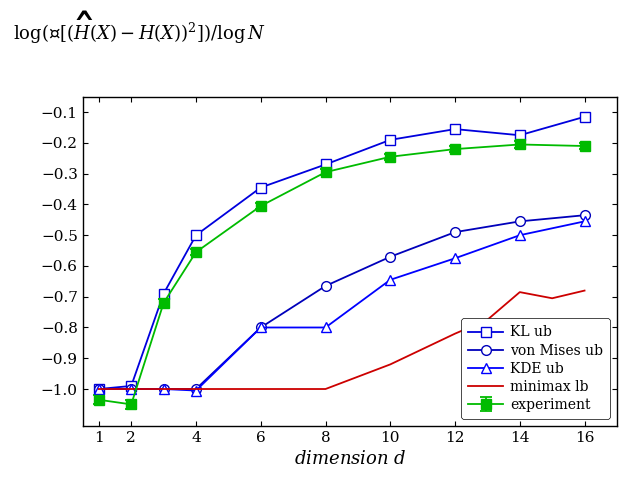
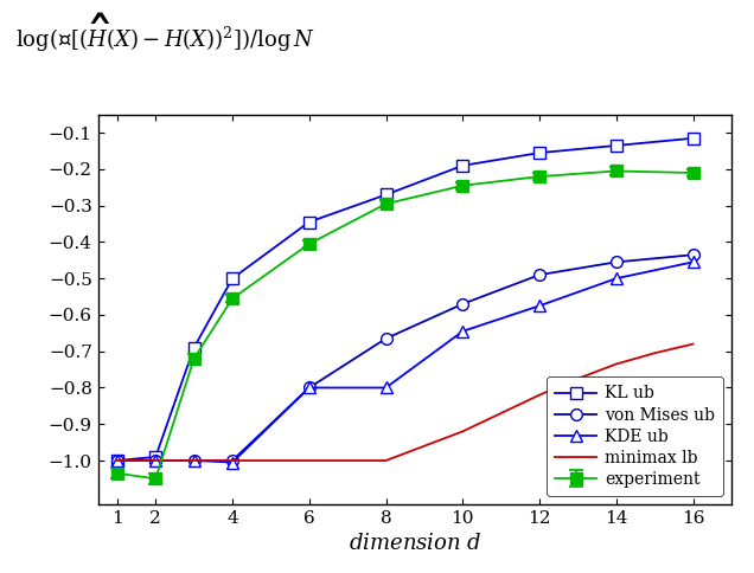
KL ub/14: -0.175 -> -0.135
minimax lb/14: -0.685 -> -0.735
